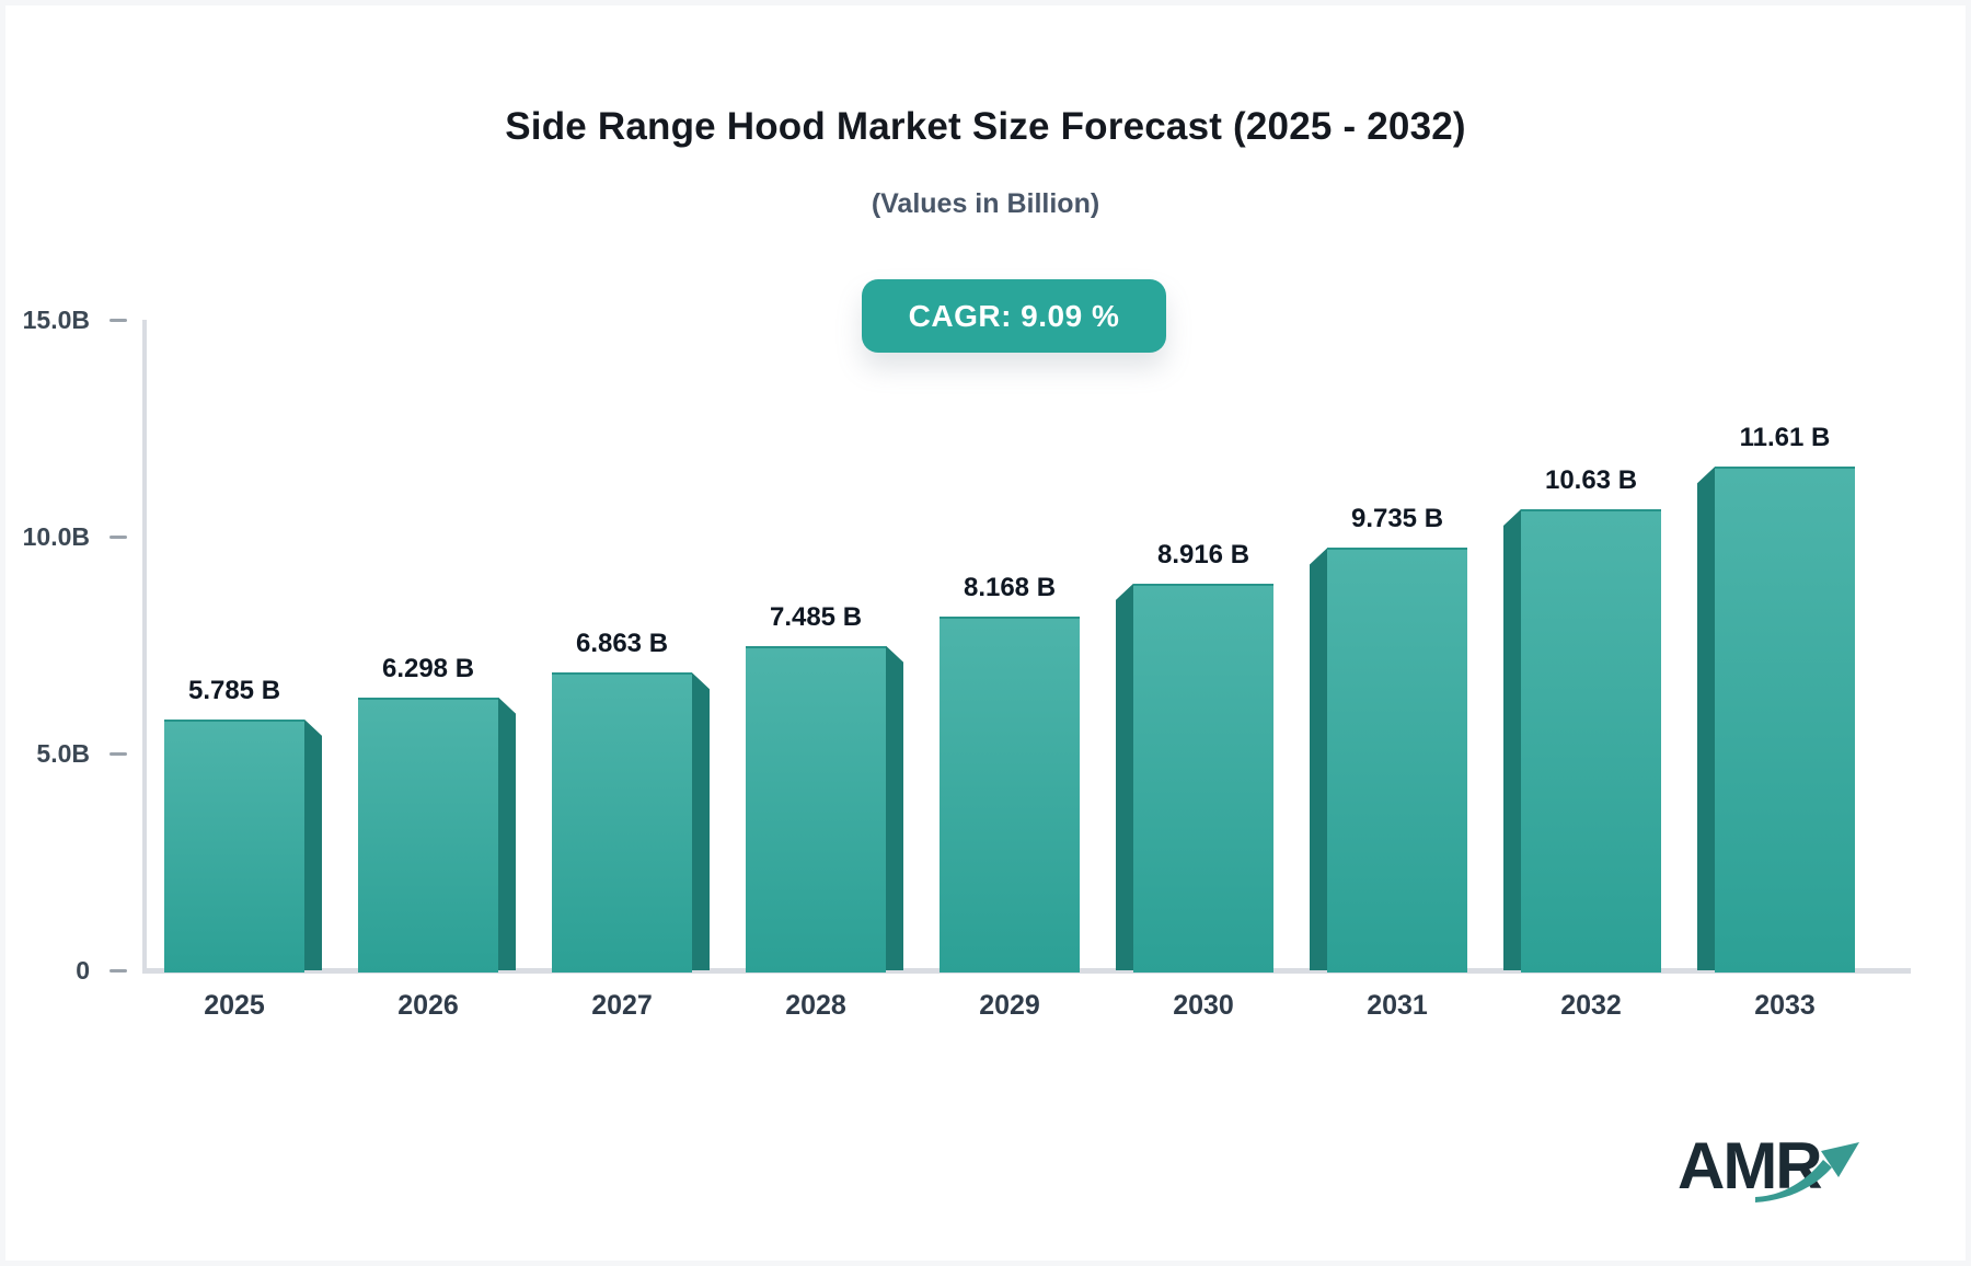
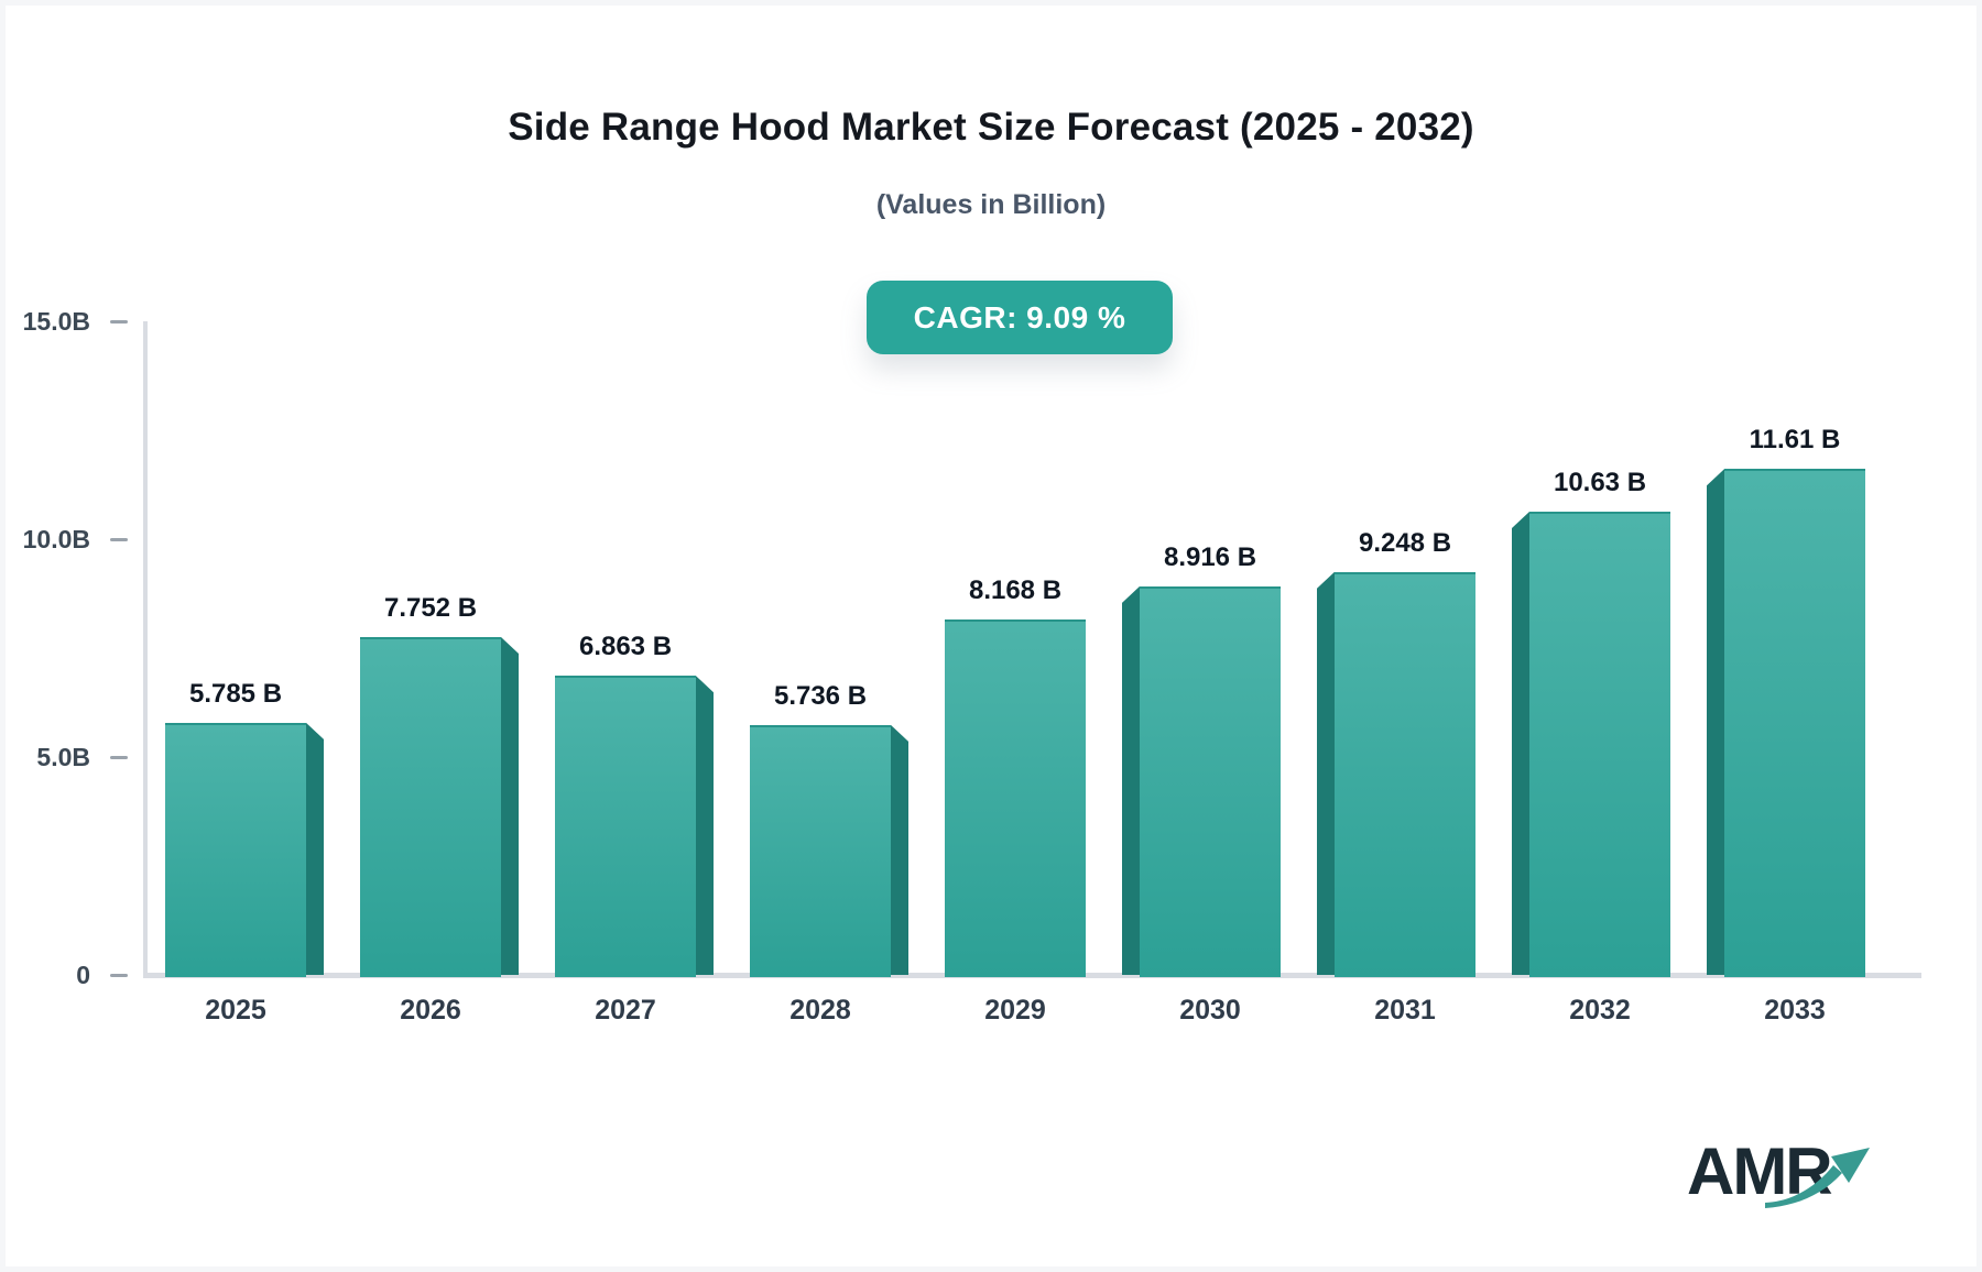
2026: 6.298 -> 7.752
2028: 7.485 -> 5.736
2031: 9.735 -> 9.248
